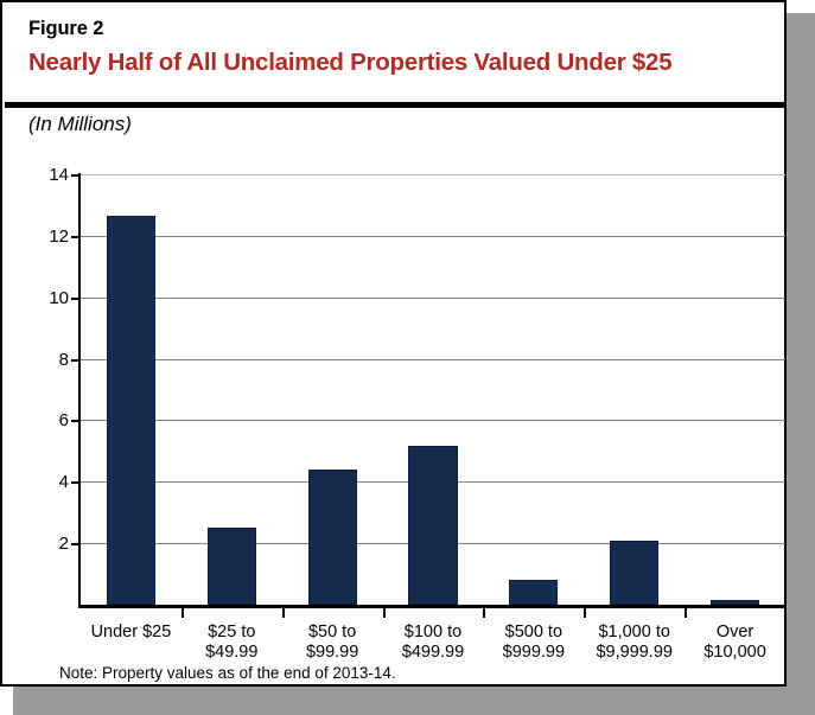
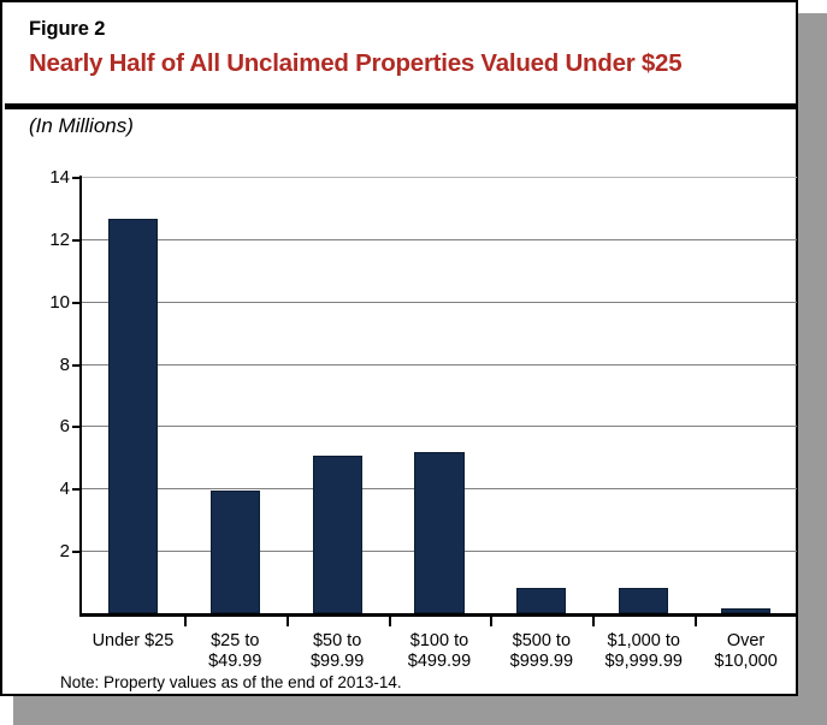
$25 to $49.99: 2.5 -> 4.0
$50 to $99.99: 4.4 -> 5.0
$1,000 to $9,999.99: 2.1 -> 0.8
